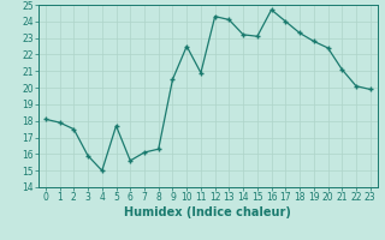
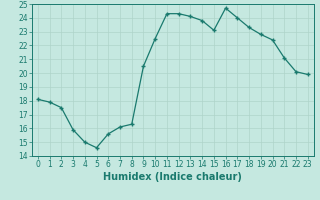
5: 17.7 -> 14.6
11: 20.9 -> 24.3
14: 23.2 -> 23.8
